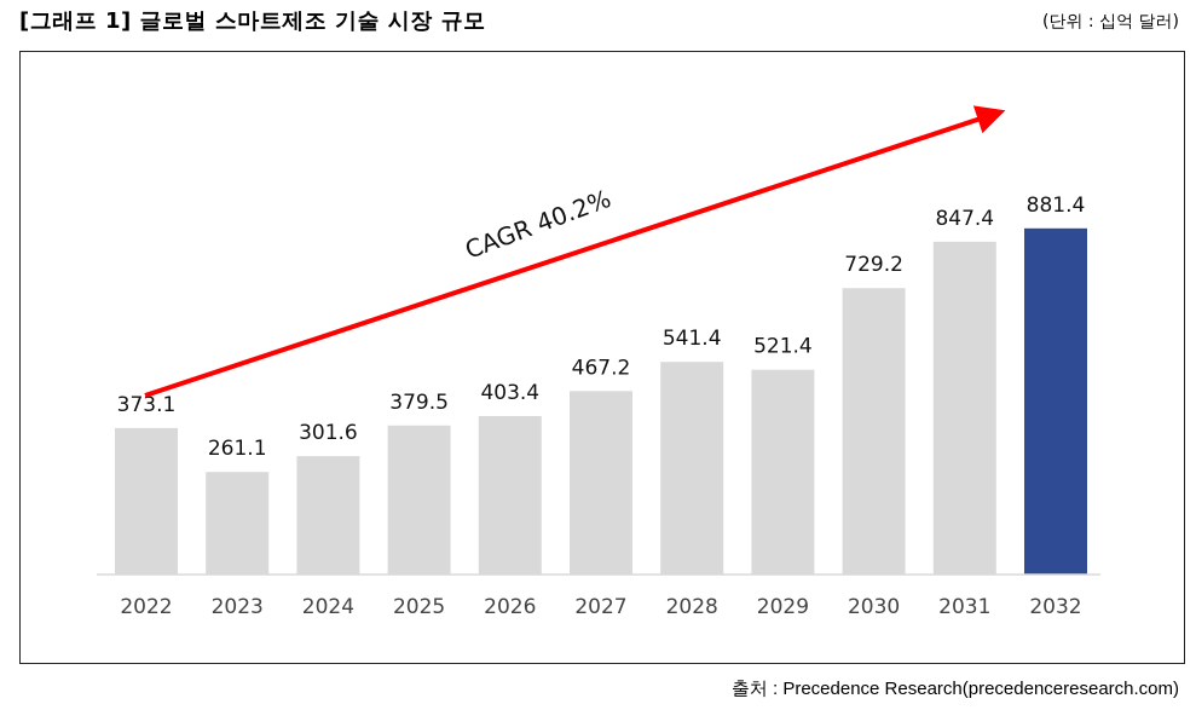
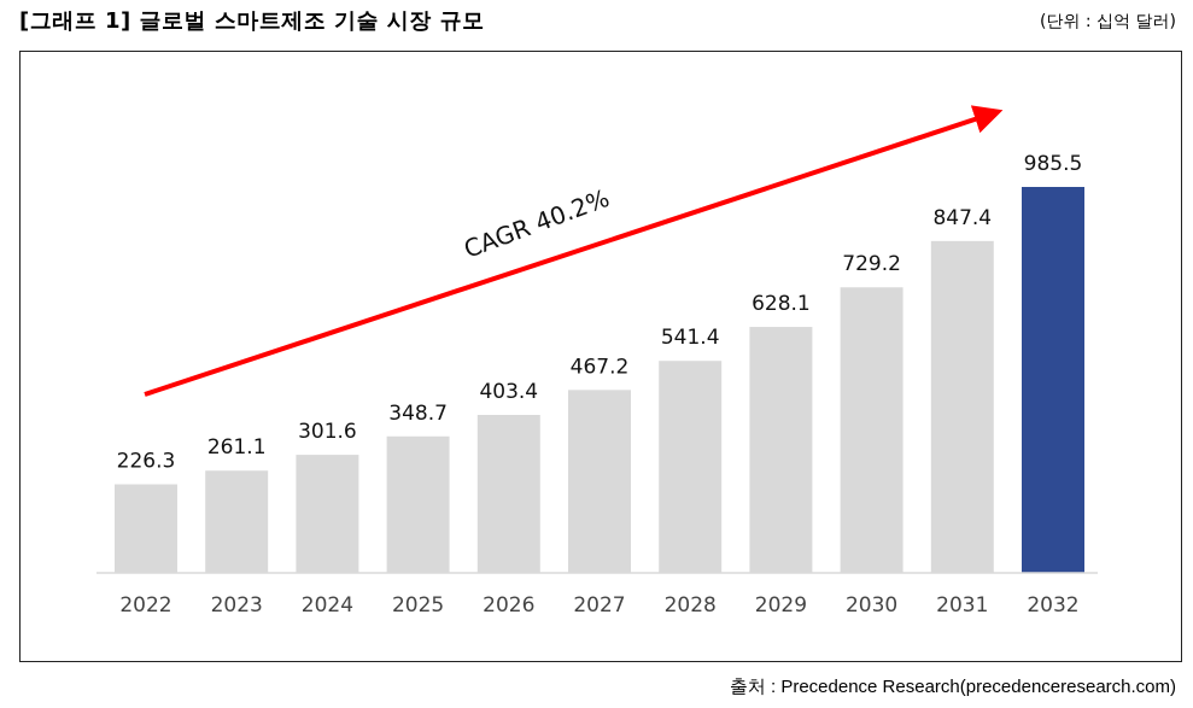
2022: 373.1 -> 226.3
2025: 379.5 -> 348.7
2029: 521.4 -> 628.1
2032: 881.4 -> 985.5
